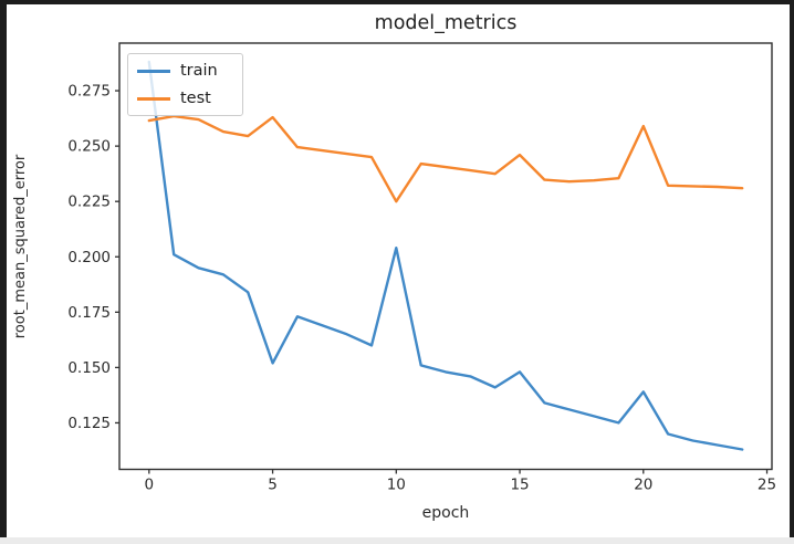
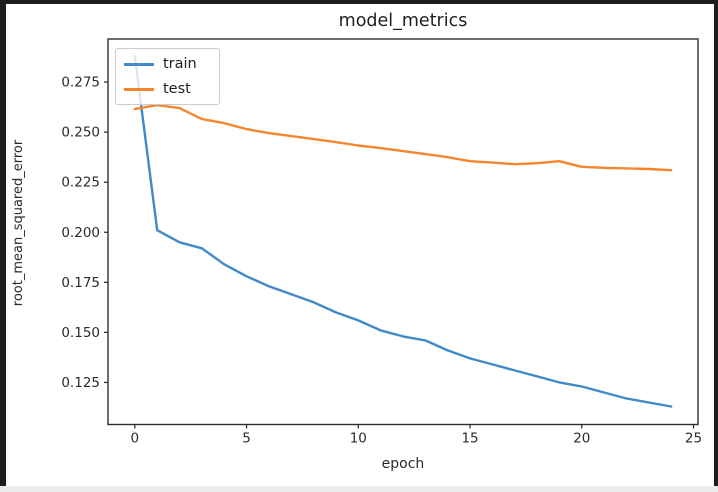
train/5: 0.152 -> 0.178
test/5: 0.263 -> 0.252
train/10: 0.204 -> 0.156
test/10: 0.225 -> 0.243
train/15: 0.148 -> 0.137
test/15: 0.246 -> 0.235
train/20: 0.139 -> 0.123
test/20: 0.259 -> 0.233
